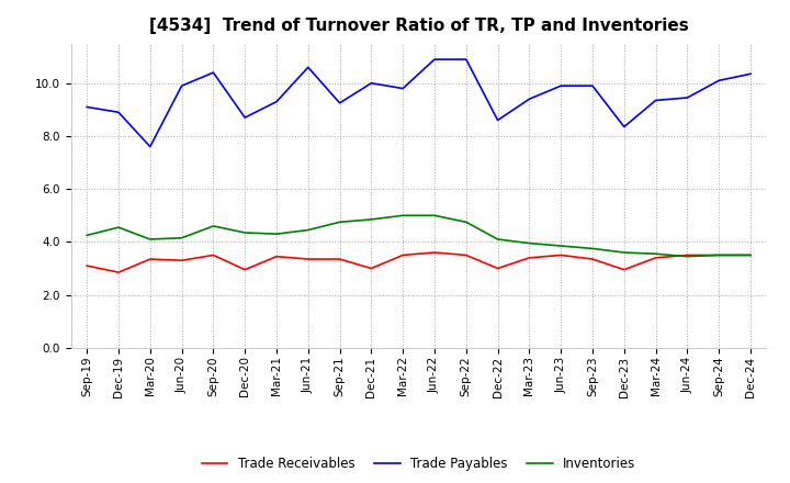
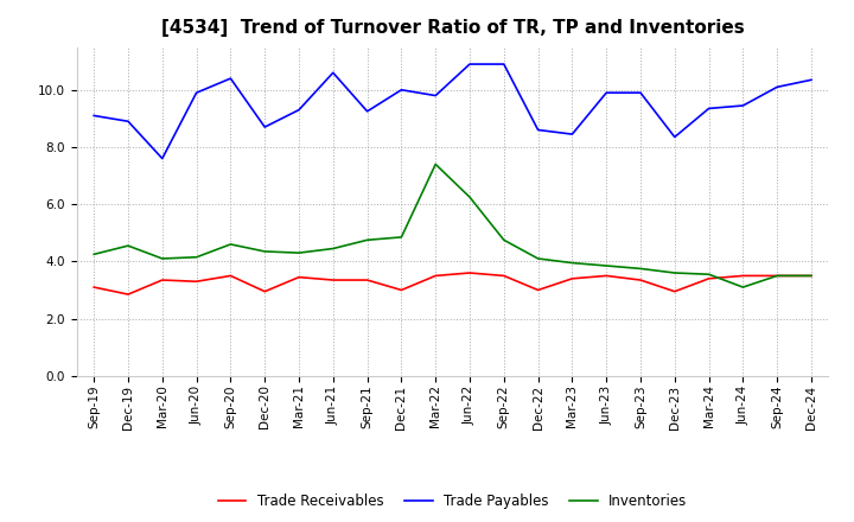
Inventories/Mar-22: 5.00 -> 7.40
Inventories/Jun-22: 5.00 -> 6.25
Trade Payables/Mar-23: 9.40 -> 8.45
Inventories/Jun-24: 3.45 -> 3.10
